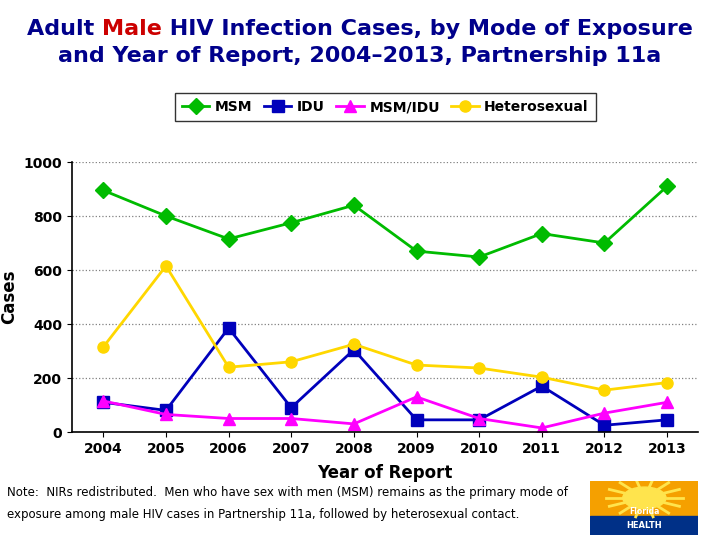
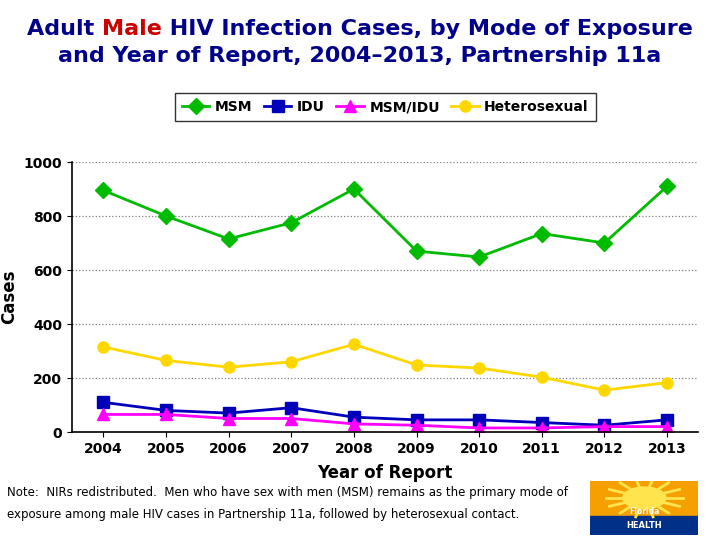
MSM/IDU/2004: 115 -> 65
Heterosexual/2005: 615 -> 265
IDU/2006: 385 -> 70
MSM/2008: 840 -> 900
IDU/2008: 305 -> 55
MSM/IDU/2009: 130 -> 25
MSM/IDU/2010: 50 -> 15
IDU/2011: 170 -> 35
MSM/IDU/2012: 70 -> 20
MSM/IDU/2013: 110 -> 20
